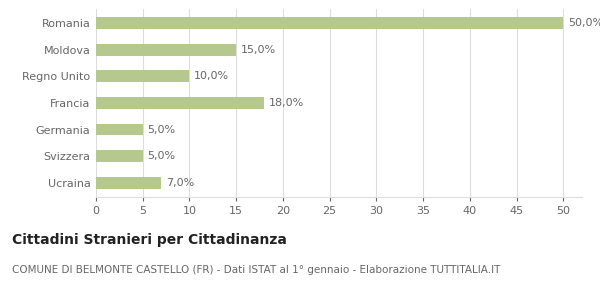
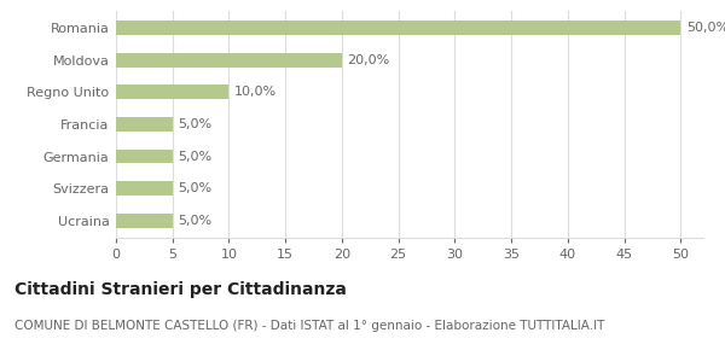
Moldova: 15,0% -> 20,0%
Francia: 18,0% -> 5,0%
Ucraina: 7,0% -> 5,0%
